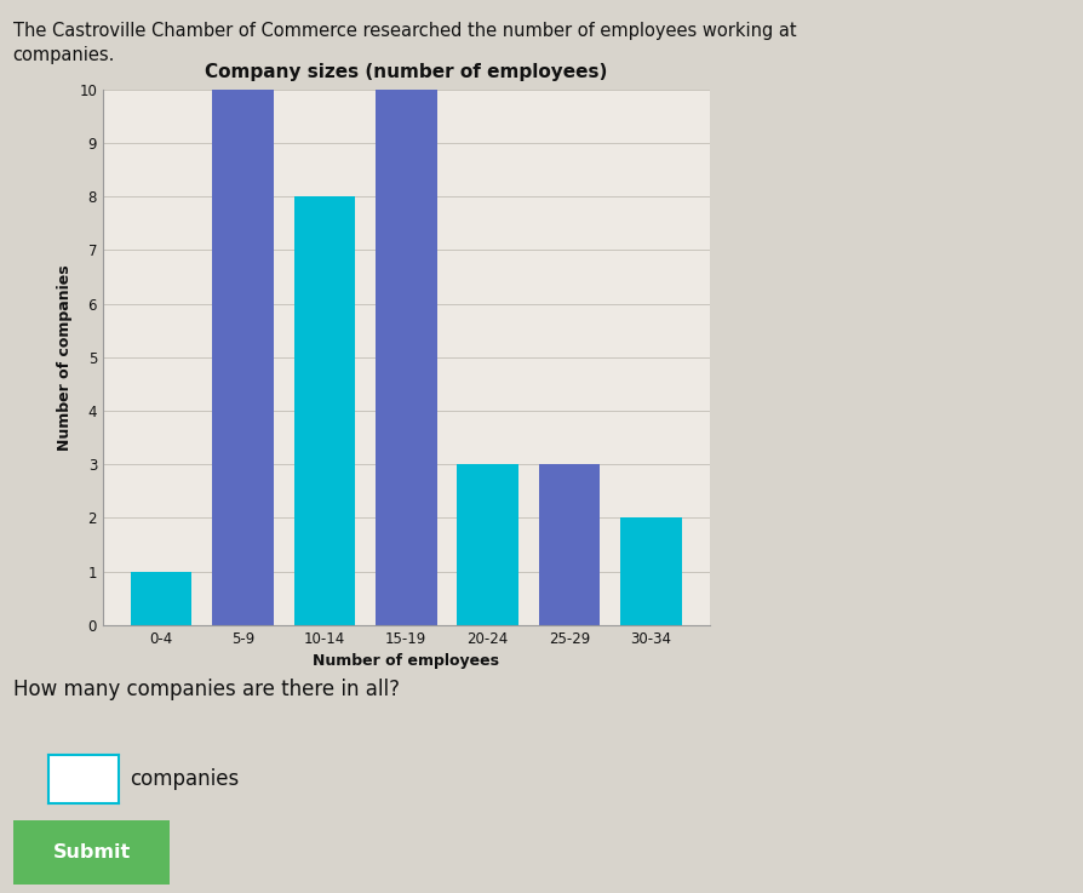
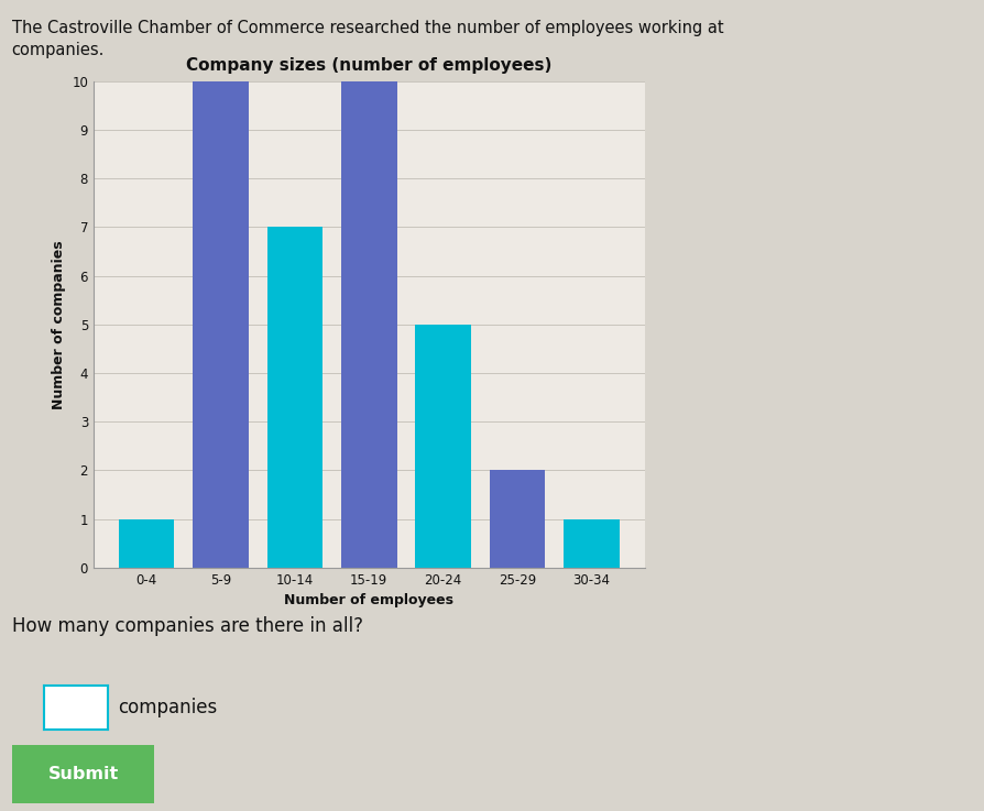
10-14: 8 -> 7
20-24: 3 -> 5
25-29: 3 -> 2
30-34: 2 -> 1
